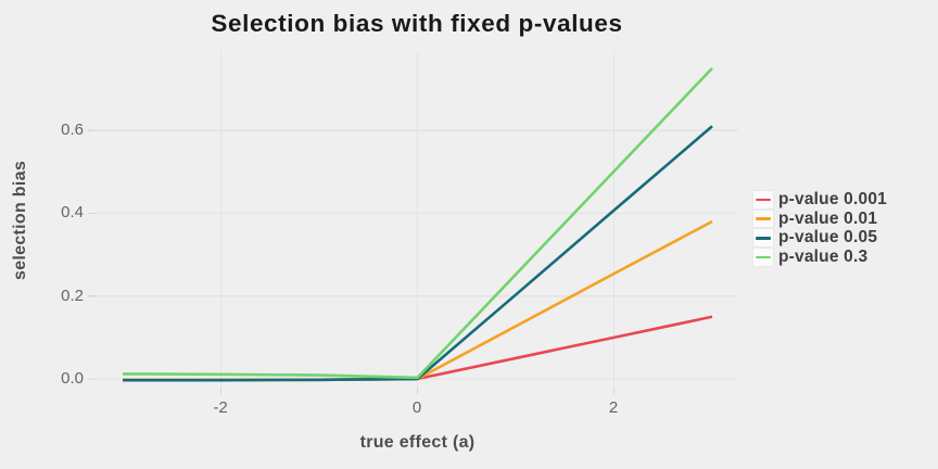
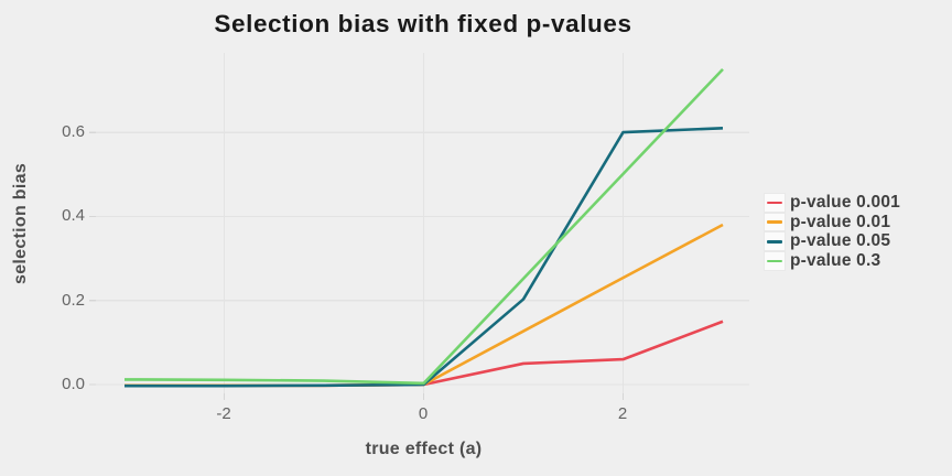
p-value 0.001/2: 0.10 -> 0.06
p-value 0.05/2: 0.41 -> 0.60
